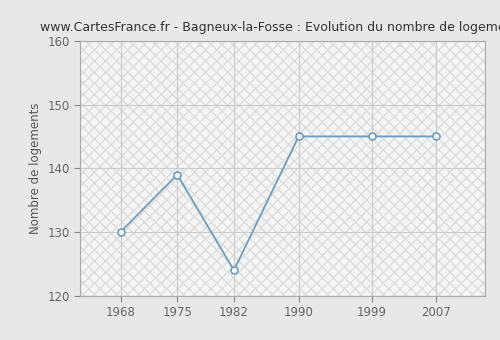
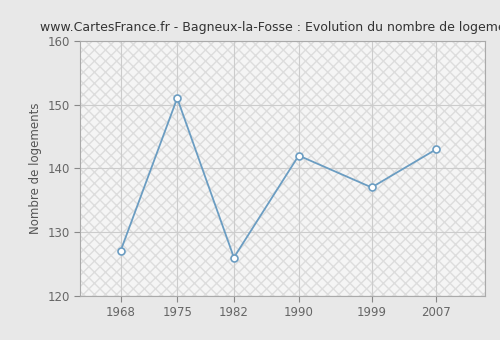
1968: 130 -> 127
1975: 139 -> 151
1982: 124 -> 126
1990: 145 -> 142
1999: 145 -> 137
2007: 145 -> 143
